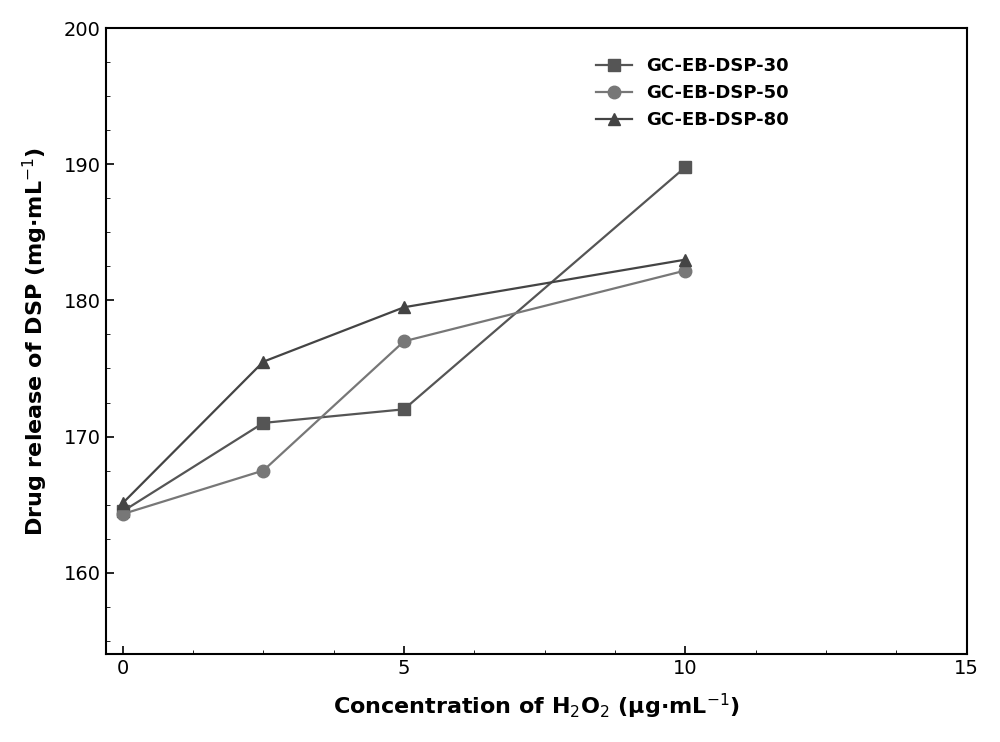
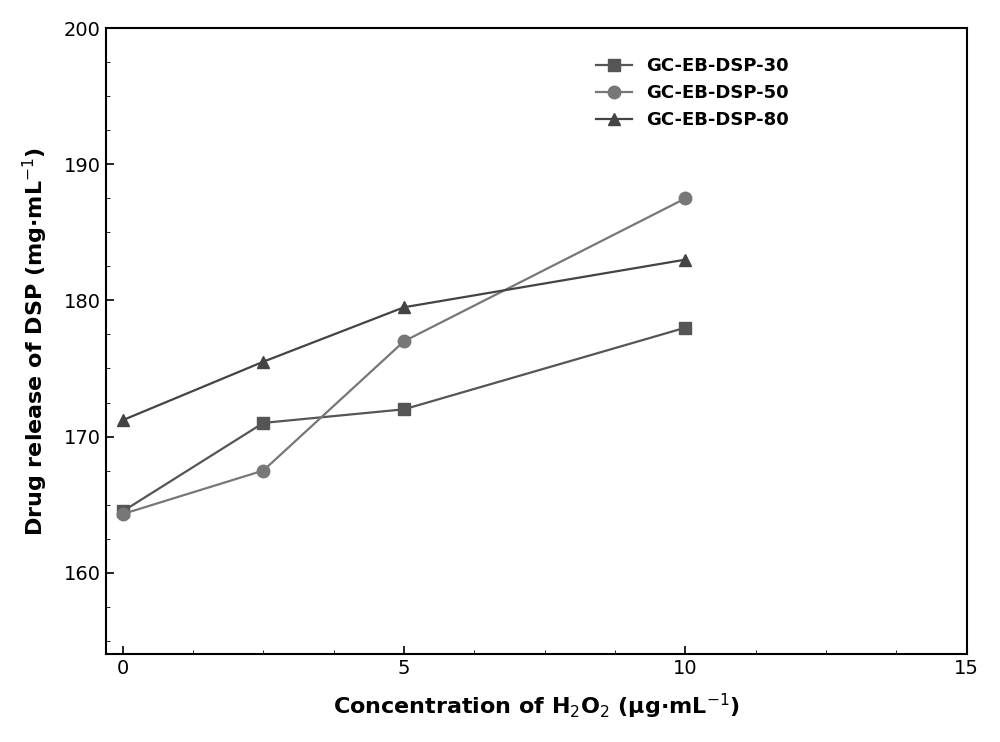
GC-EB-DSP-80/0: 165.1 -> 171.2
GC-EB-DSP-30/10: 189.8 -> 178.0
GC-EB-DSP-50/10: 182.2 -> 187.5
